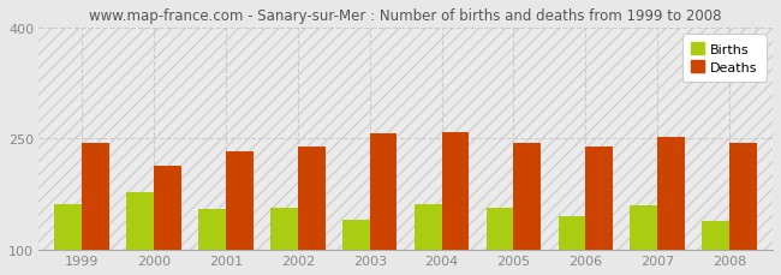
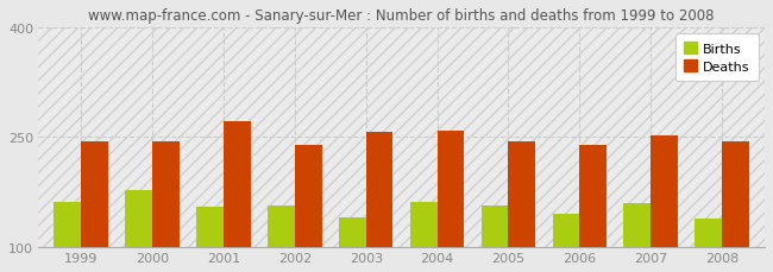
Deaths/2000: 214 -> 244
Deaths/2001: 232 -> 271
